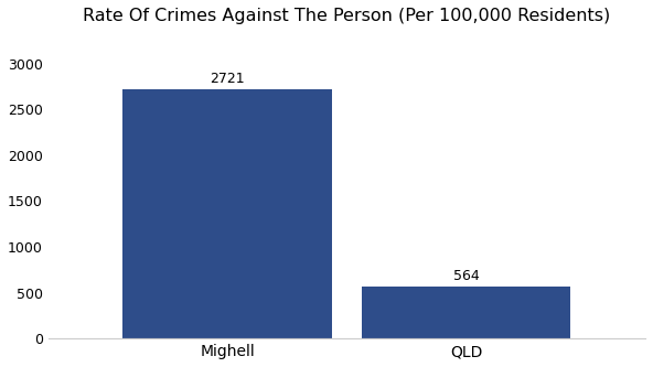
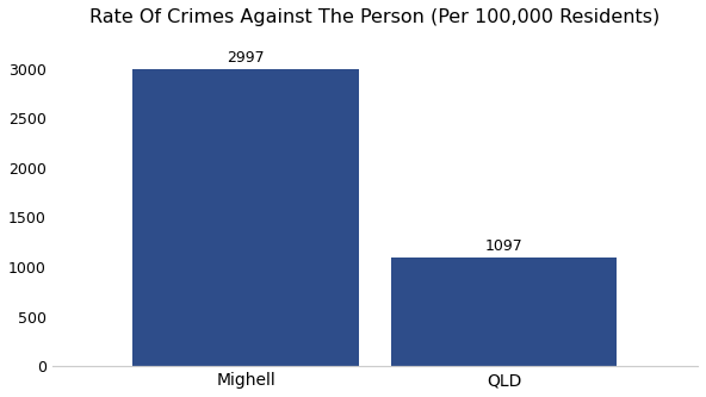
Mighell: 2721 -> 2997
QLD: 564 -> 1097
